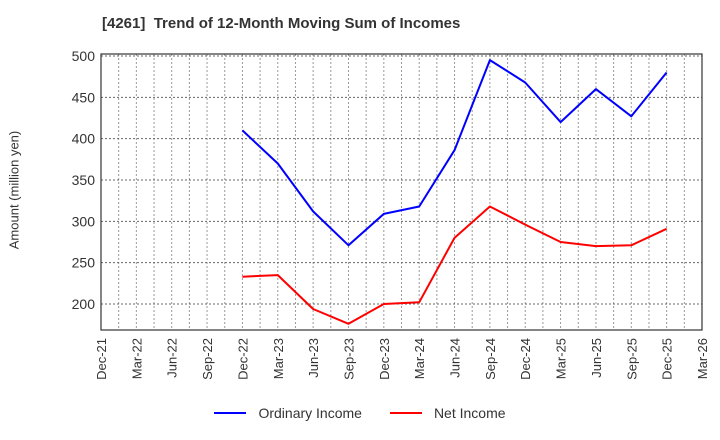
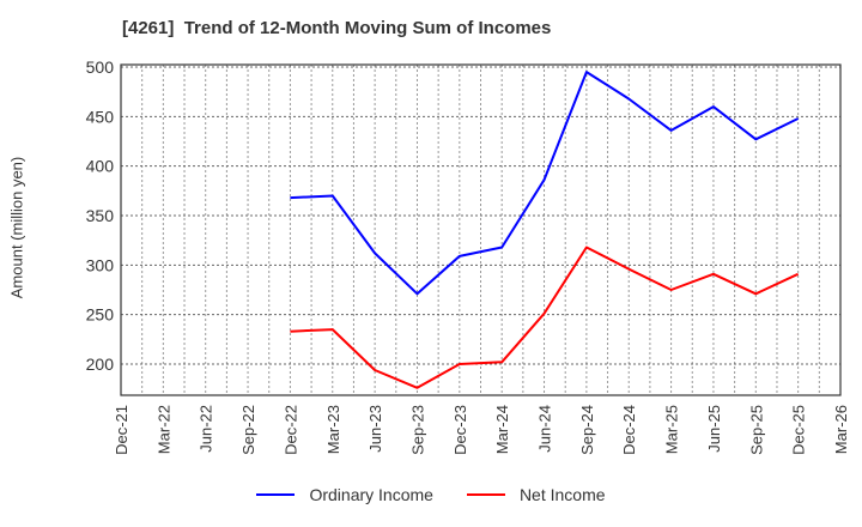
Ordinary Income/Dec-22: 410 -> 370
Net Income/Jun-24: 280 -> 250
Ordinary Income/Mar-25: 420 -> 440
Net Income/Jun-25: 270 -> 290
Ordinary Income/Dec-25: 480 -> 450
